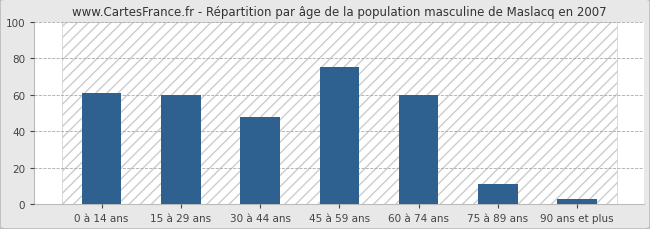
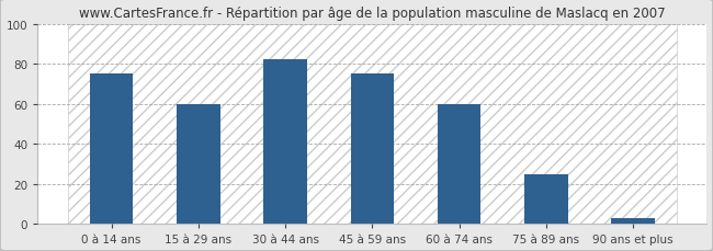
0 à 14 ans: 61 -> 75
30 à 44 ans: 48 -> 82
75 à 89 ans: 11 -> 25
